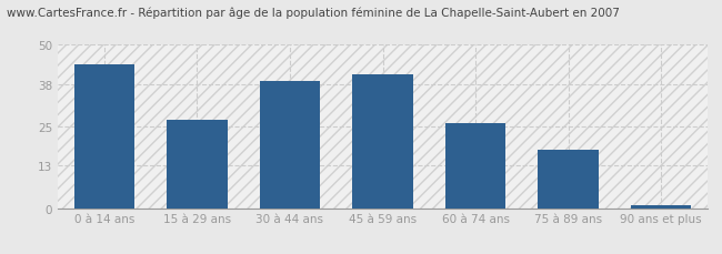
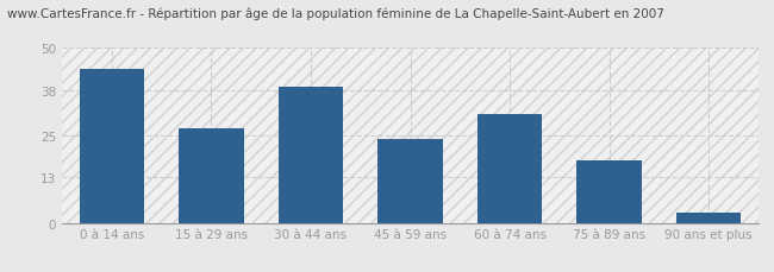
45 à 59 ans: 41 -> 24
60 à 74 ans: 26 -> 31
90 ans et plus: 1 -> 3
